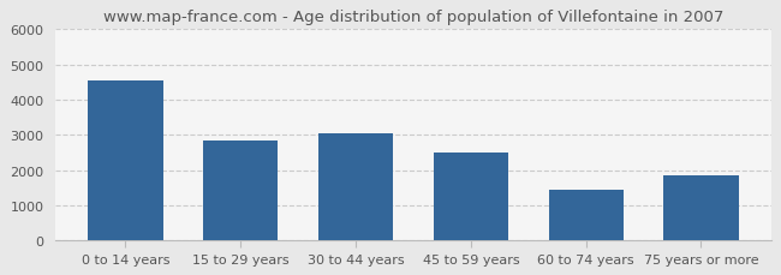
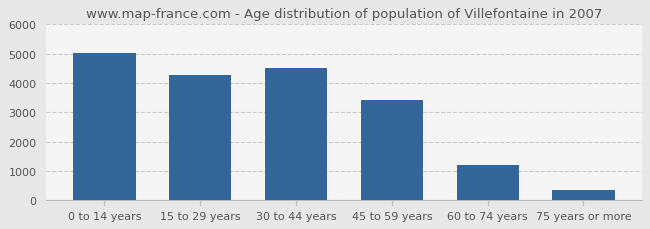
0 to 14 years: 4550 -> 5030
15 to 29 years: 2850 -> 4280
30 to 44 years: 3050 -> 4510
45 to 59 years: 2500 -> 3420
60 to 74 years: 1450 -> 1210
75 years or more: 1850 -> 340
